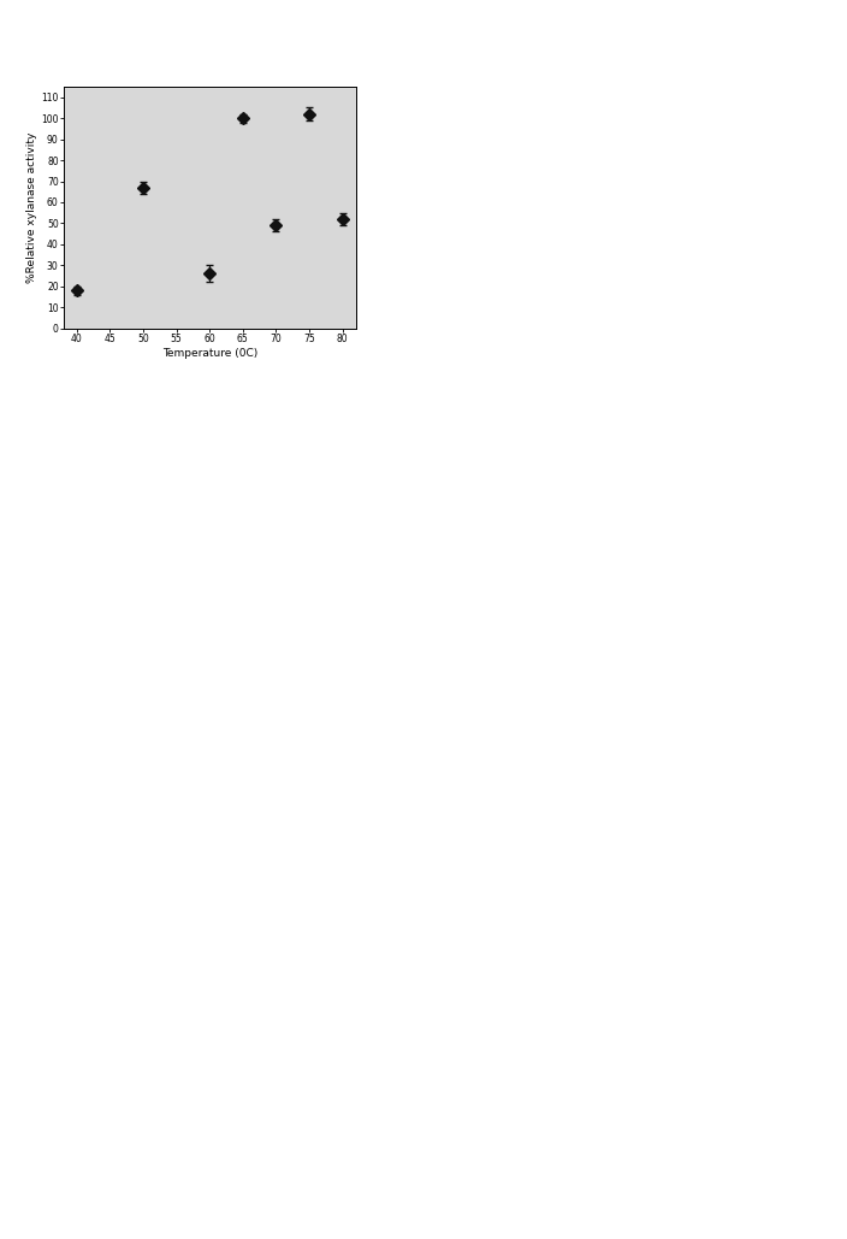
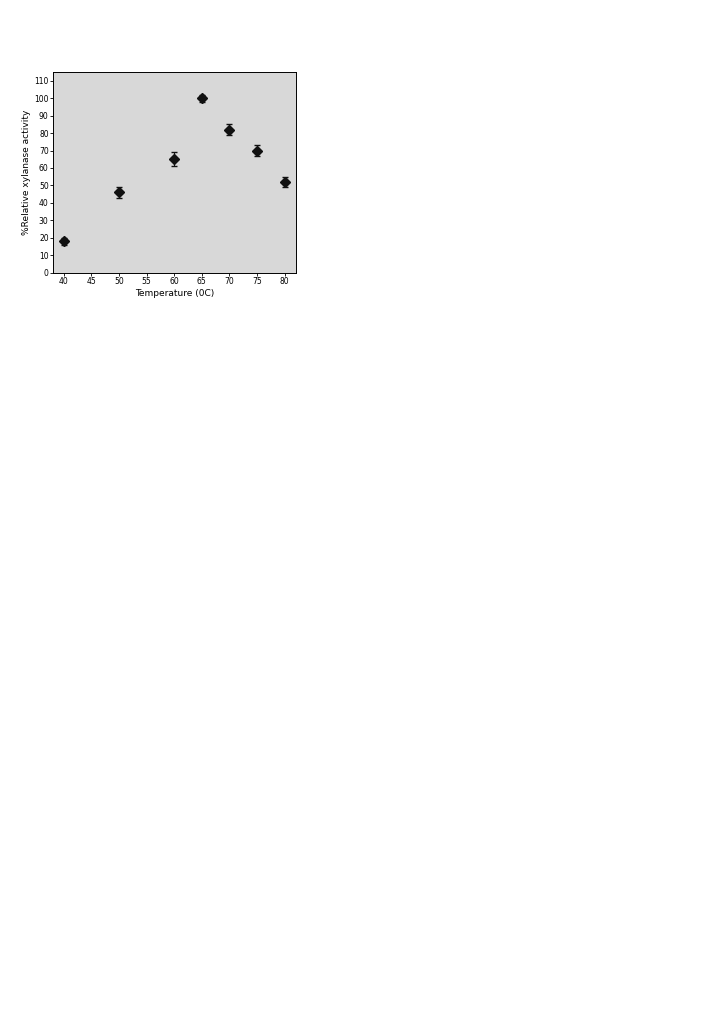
50: 67 -> 46
60: 26 -> 65
70: 49 -> 82
75: 102 -> 70
